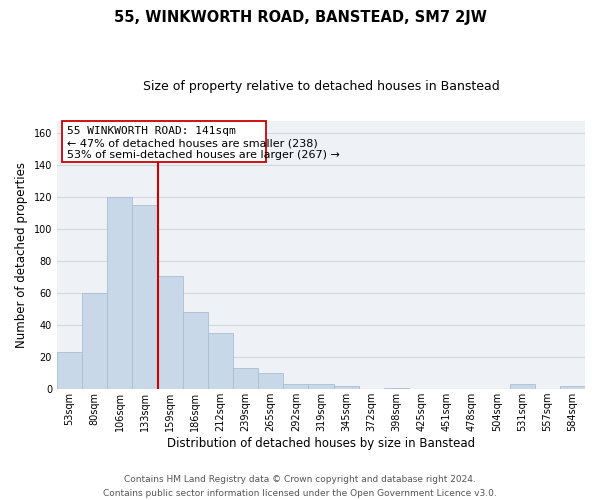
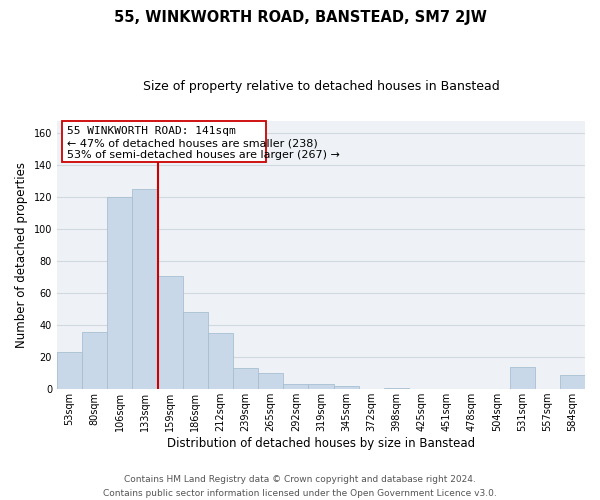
80sqm: 60 -> 36
133sqm: 115 -> 125
531sqm: 3 -> 14
584sqm: 2 -> 9
